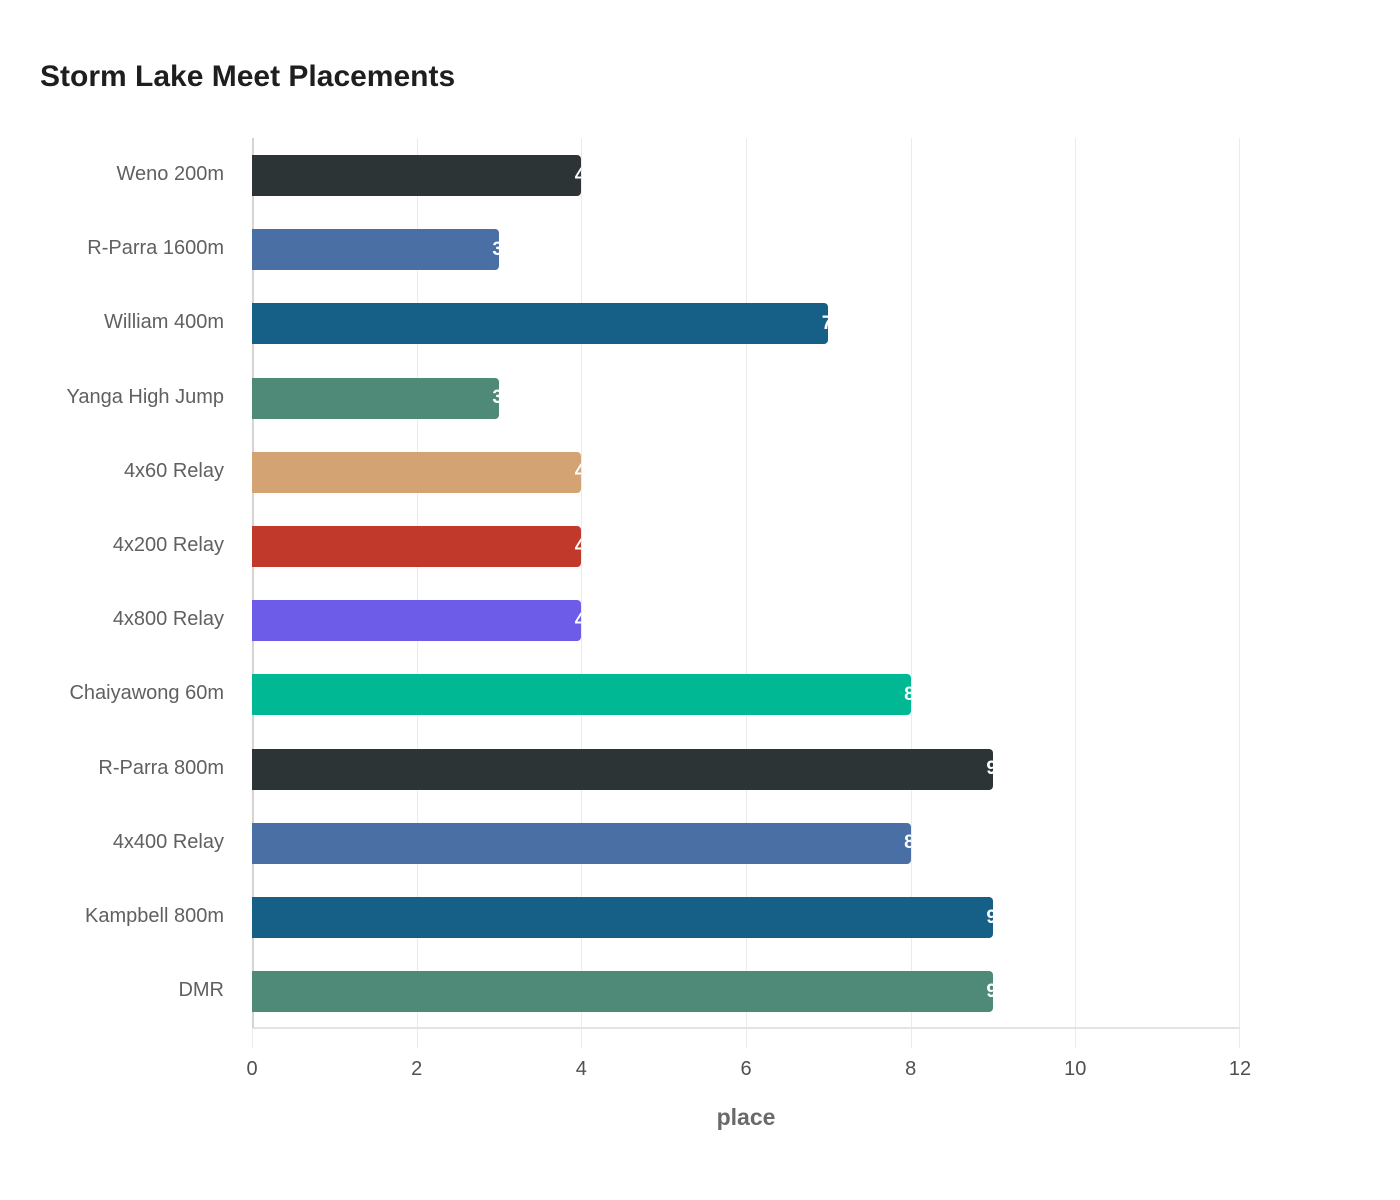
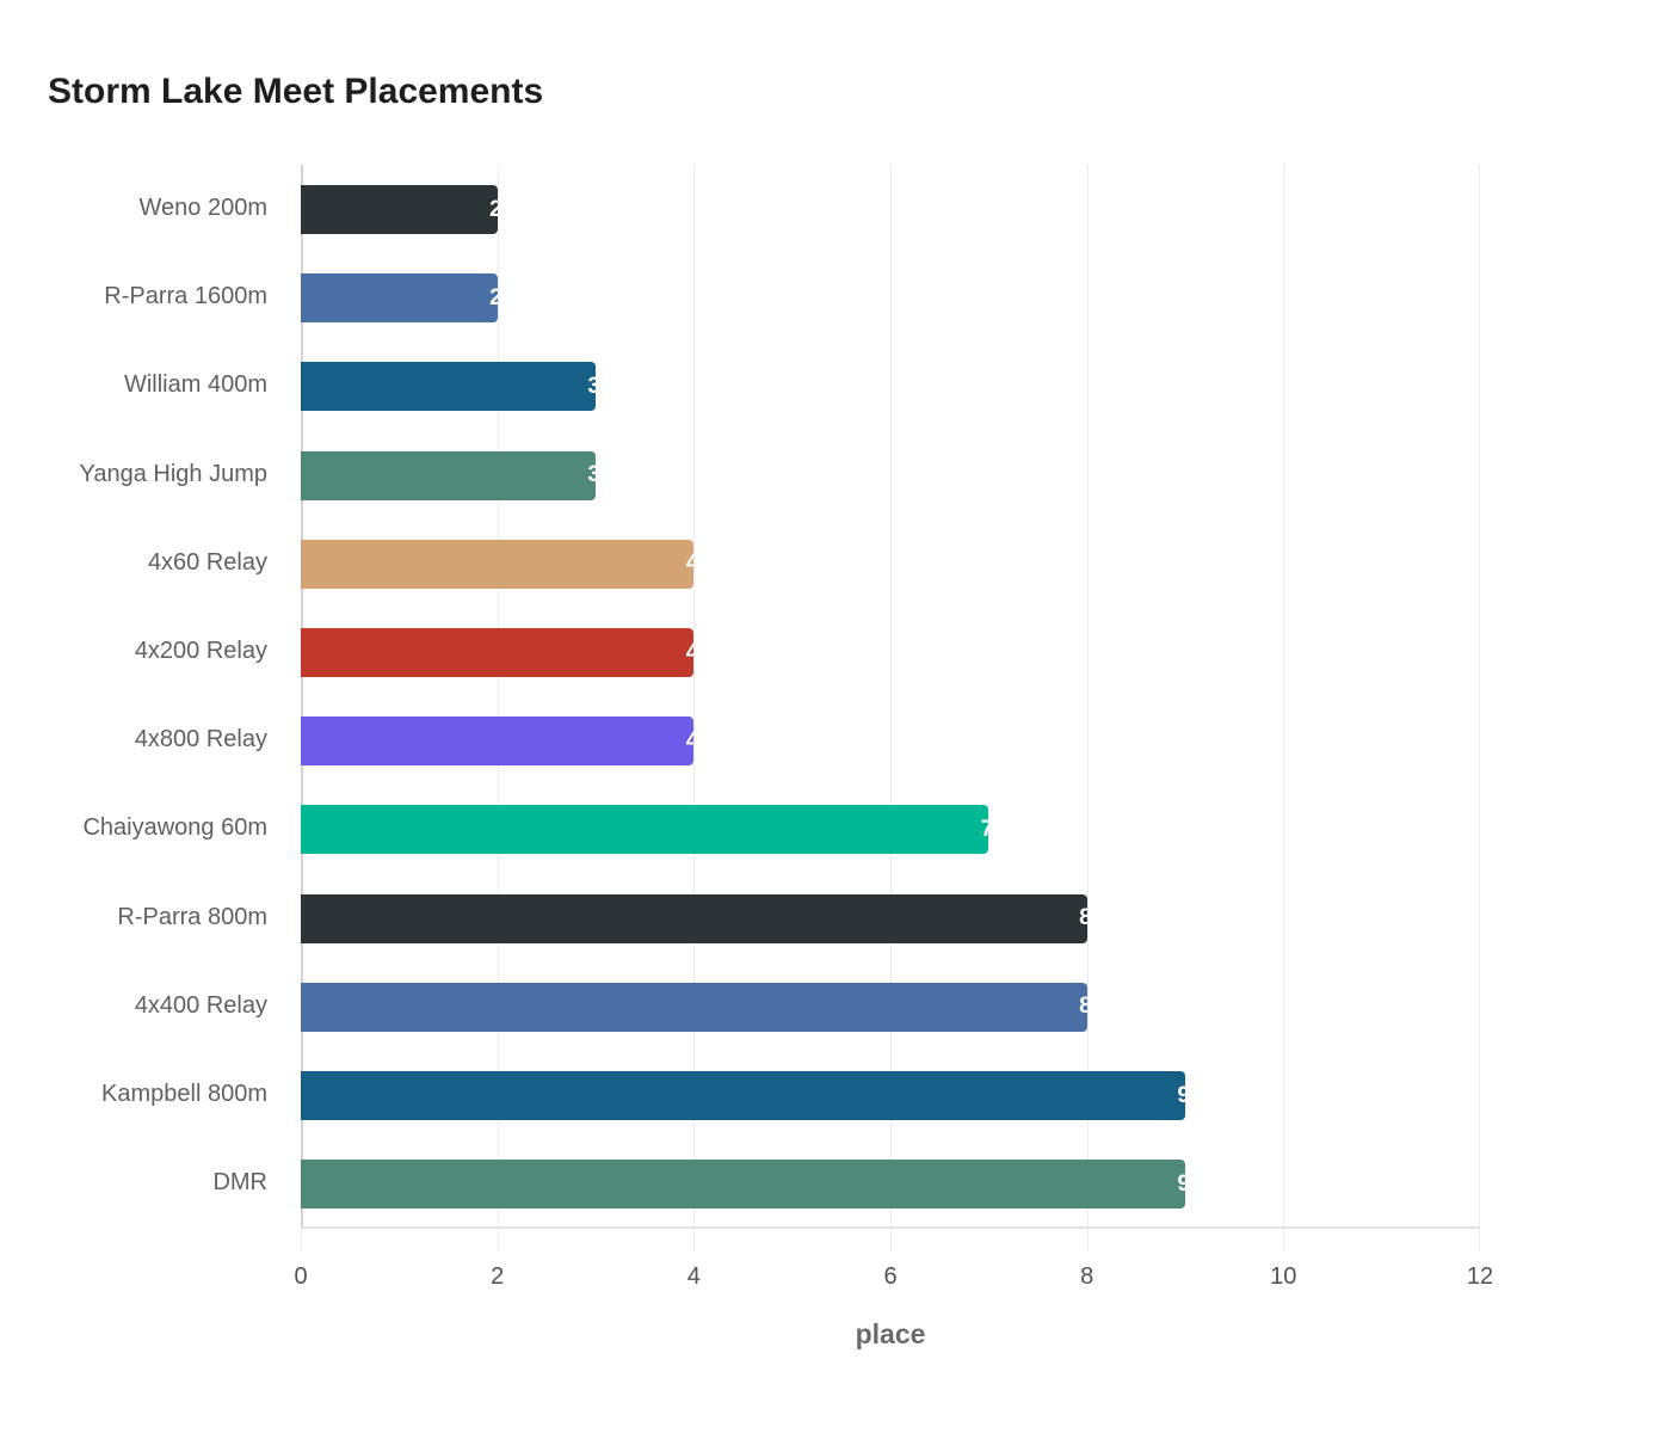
Weno 200m: 4 -> 2
R-Parra 1600m: 3 -> 2
William 400m: 7 -> 3
Chaiyawong 60m: 8 -> 7
R-Parra 800m: 9 -> 8
